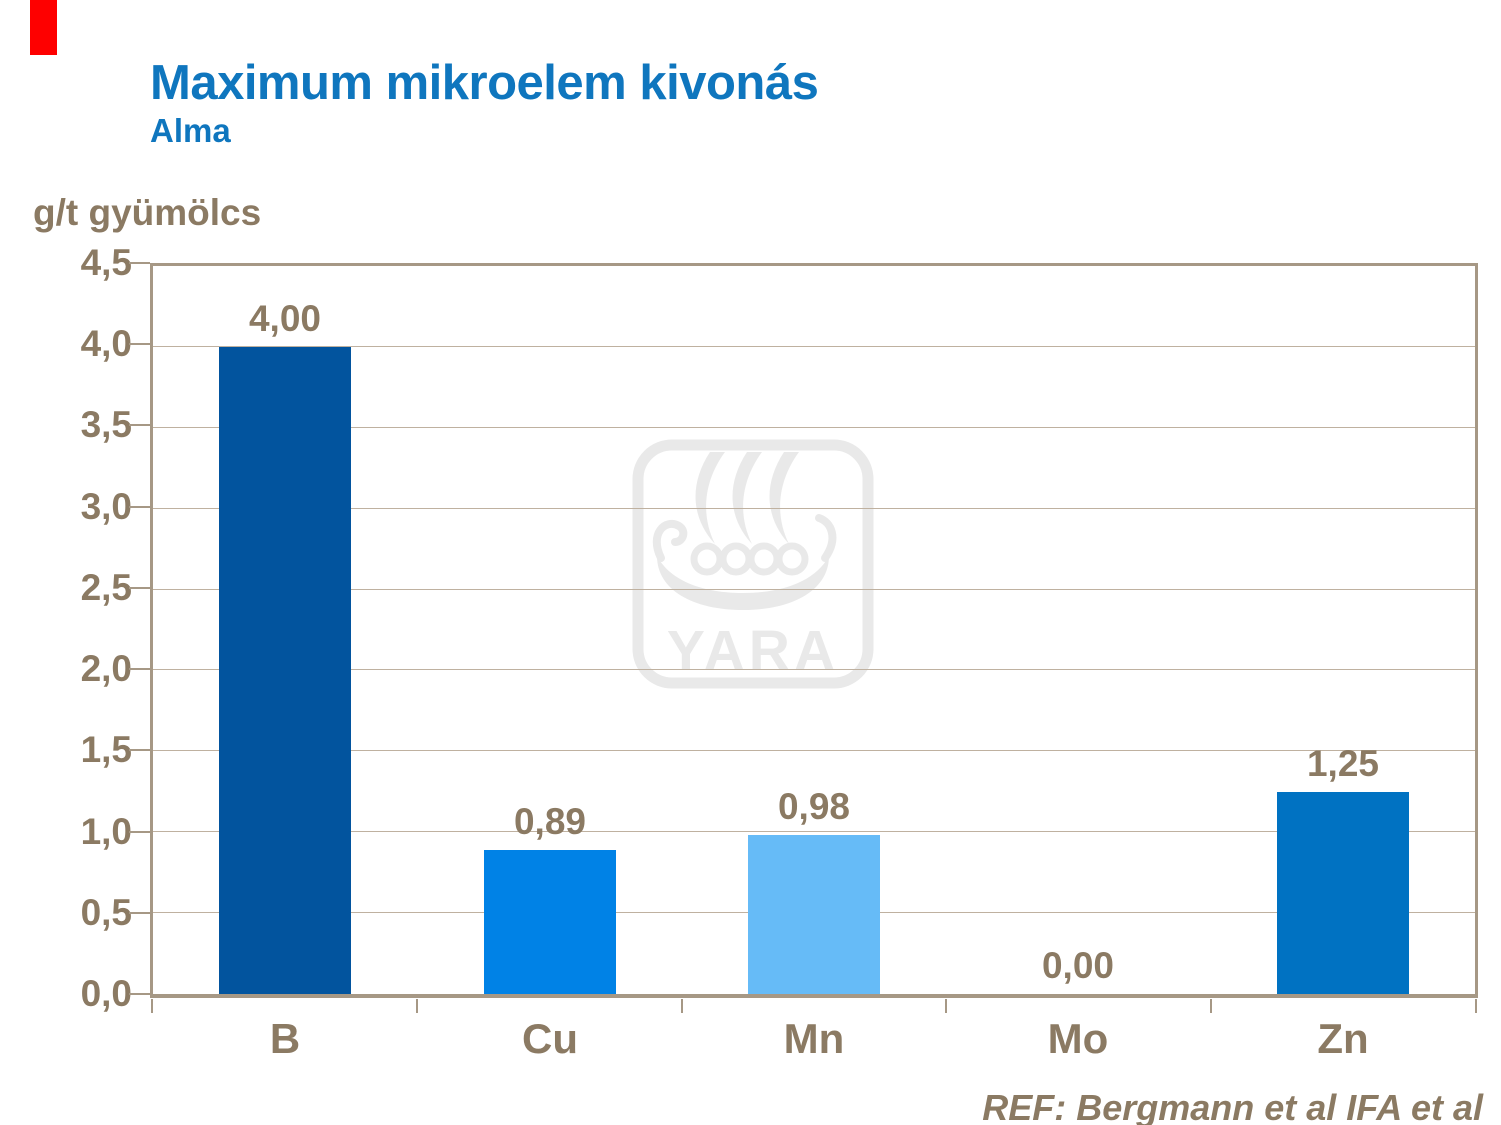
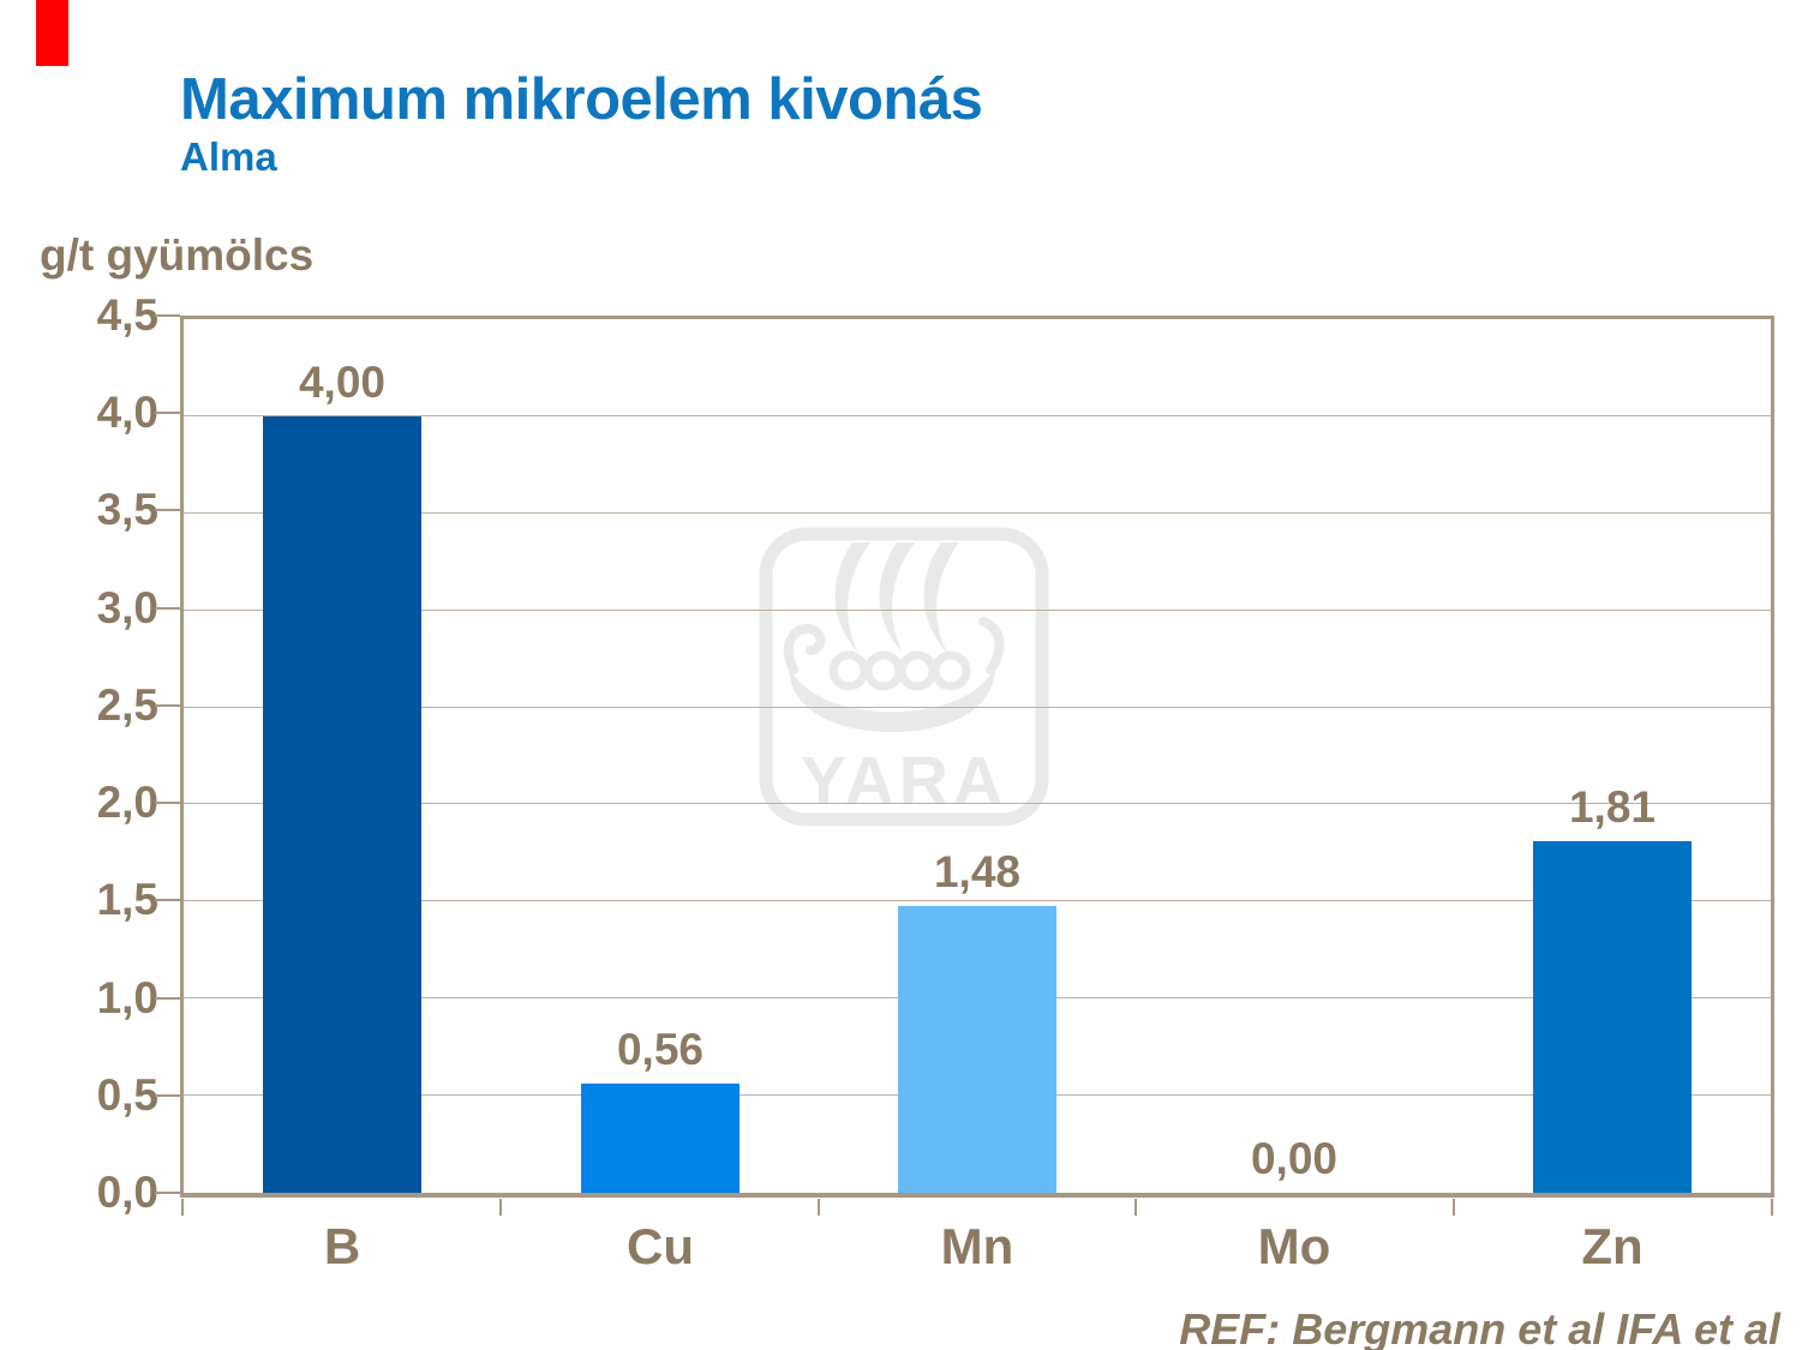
Cu: 0,89 -> 0,56
Mn: 0,98 -> 1,48
Zn: 1,25 -> 1,81
